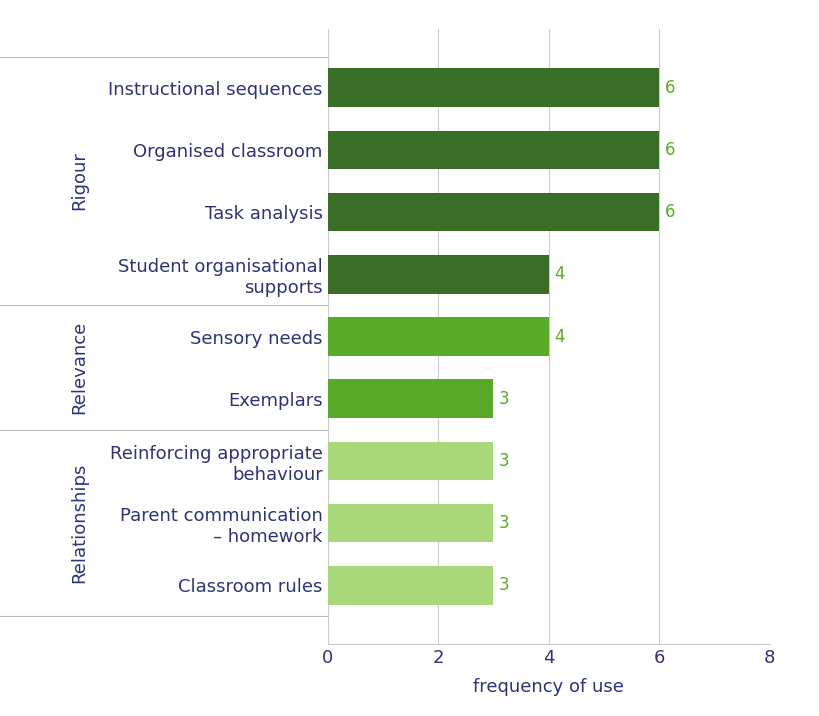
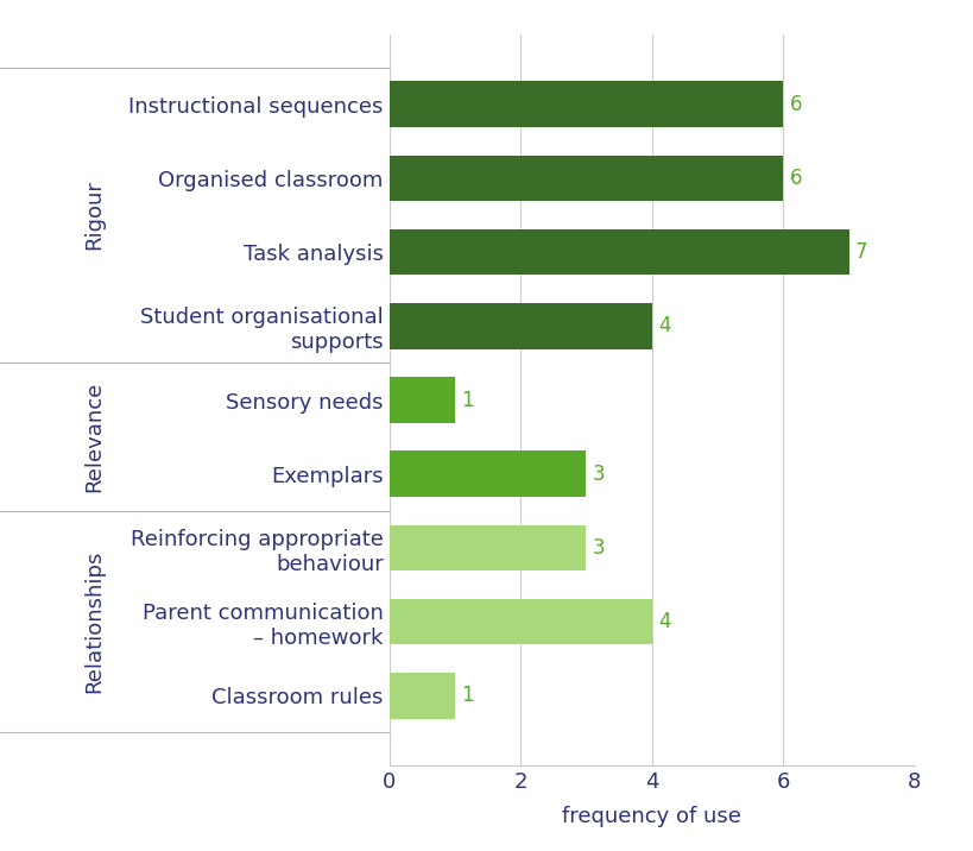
Task analysis: 6 -> 7
Sensory needs: 4 -> 1
Parent communication – homework: 3 -> 4
Classroom rules: 3 -> 1
